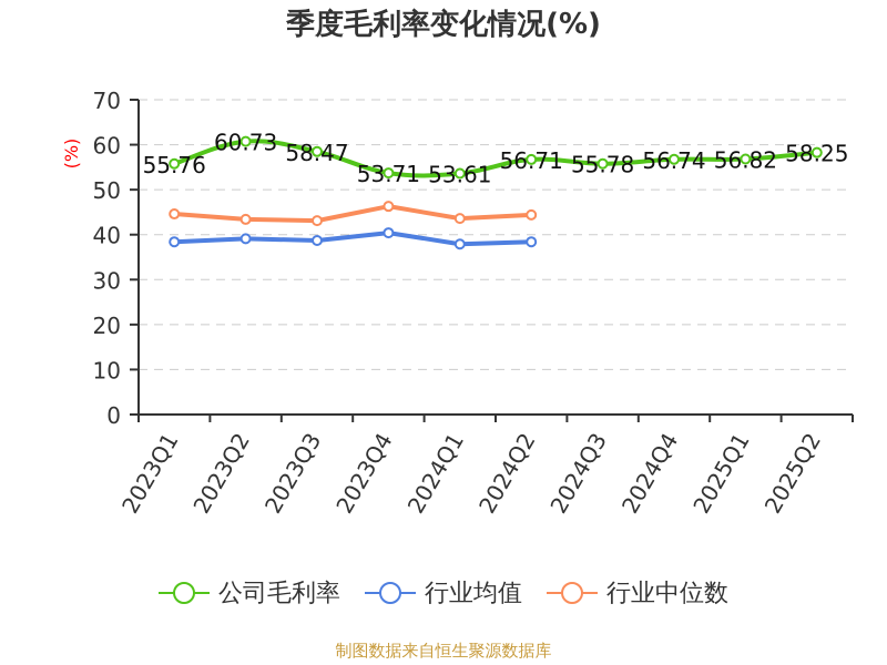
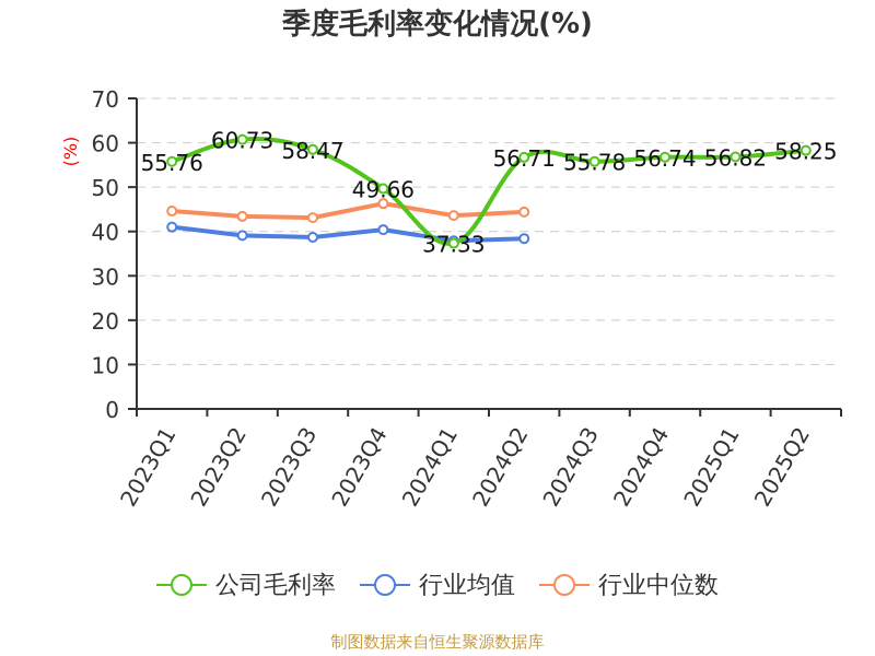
行业均值/2023Q1: 38 -> 41
公司毛利率/2023Q4: 53.71 -> 49.66
公司毛利率/2024Q1: 53.61 -> 37.33
